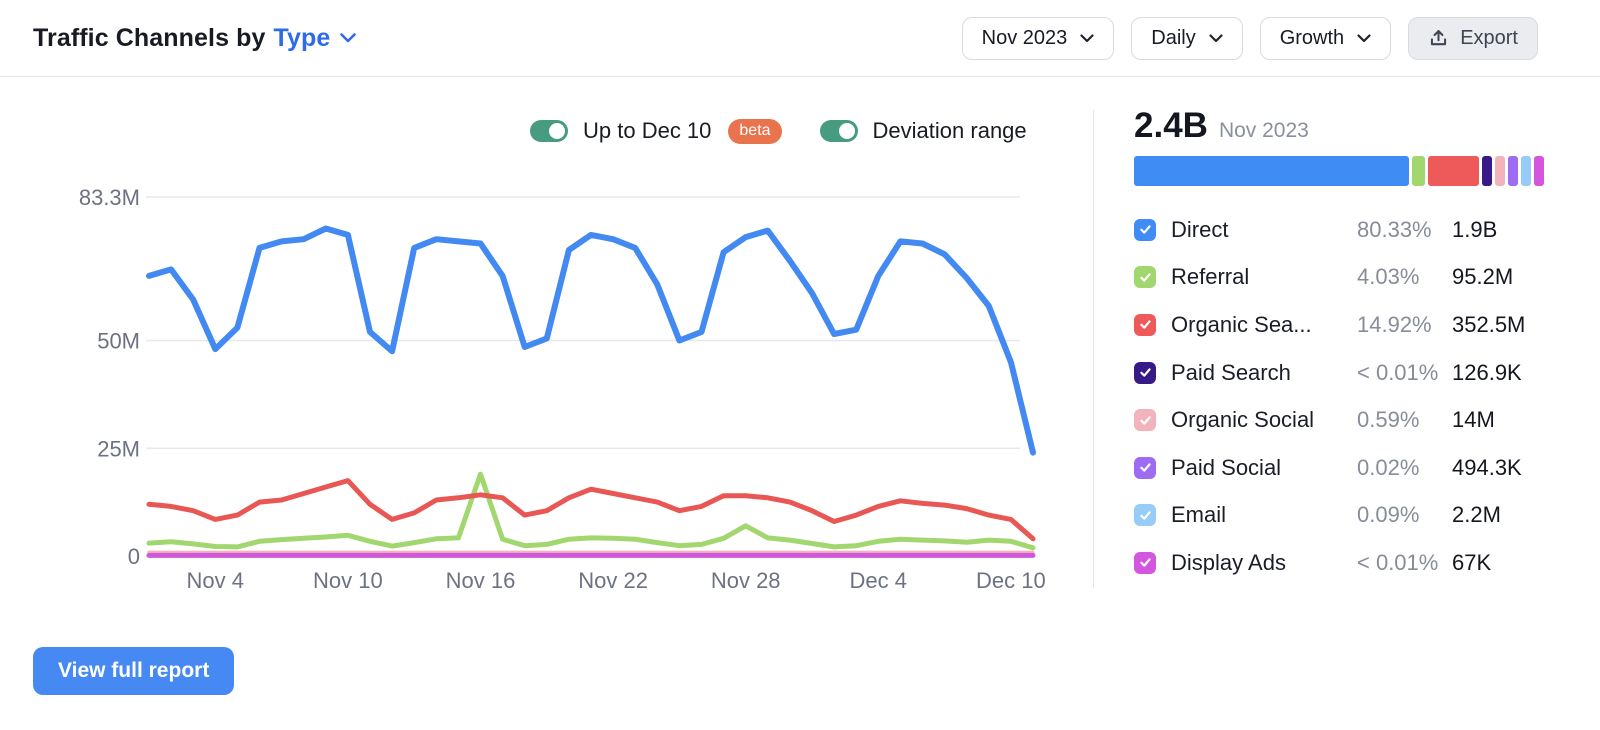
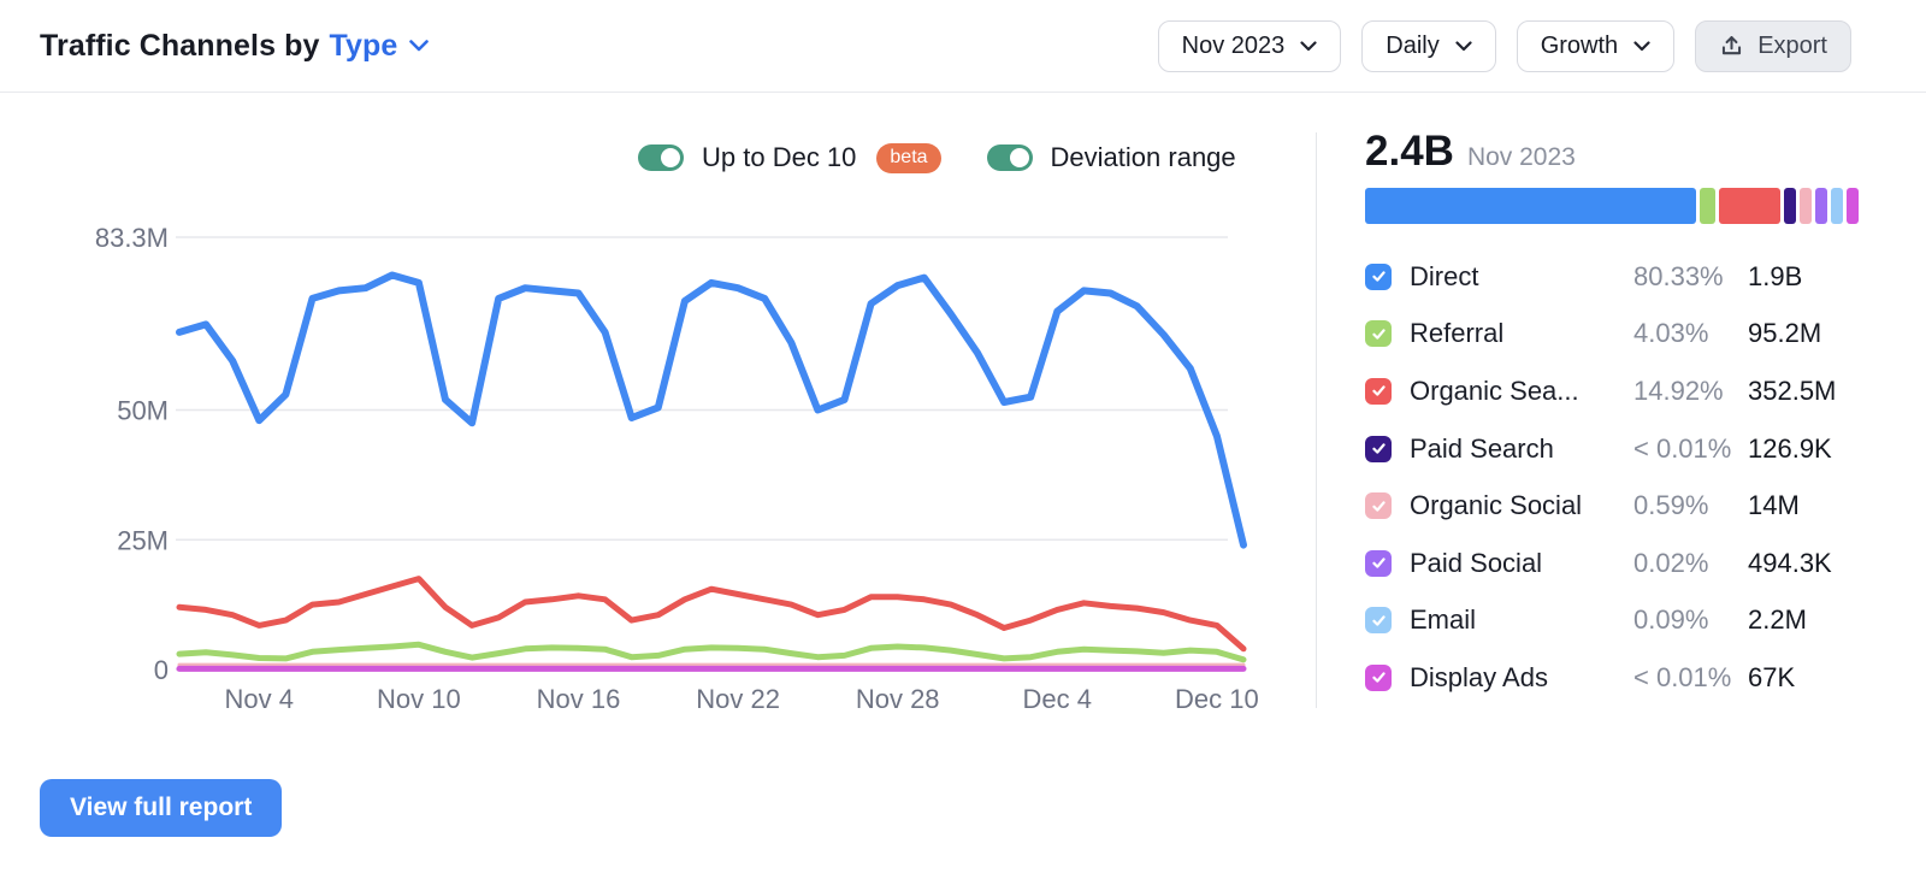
Referral/Nov 16: 19M -> 4M
Referral/Nov 28: 7M -> 4M
Direct/Dec 4: 65M -> 69M
